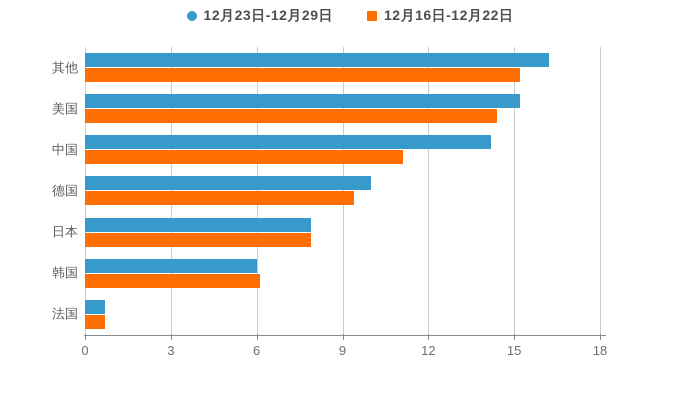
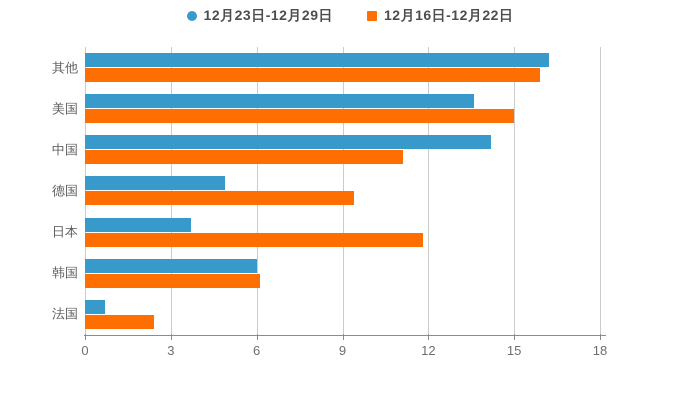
12月16日-12月22日/其他: 15.2 -> 15.9
12月23日-12月29日/美国: 15.2 -> 13.6
12月16日-12月22日/美国: 14.4 -> 15.0
12月23日-12月29日/德国: 10.0 -> 4.9
12月23日-12月29日/日本: 7.9 -> 3.7
12月16日-12月22日/日本: 7.9 -> 11.8
12月16日-12月22日/法国: 0.7 -> 2.4
